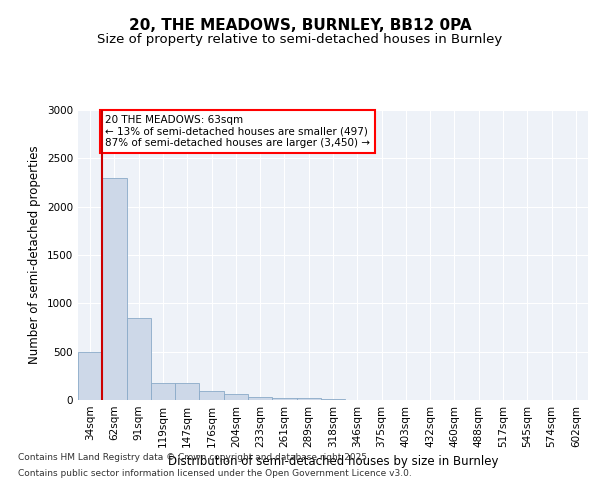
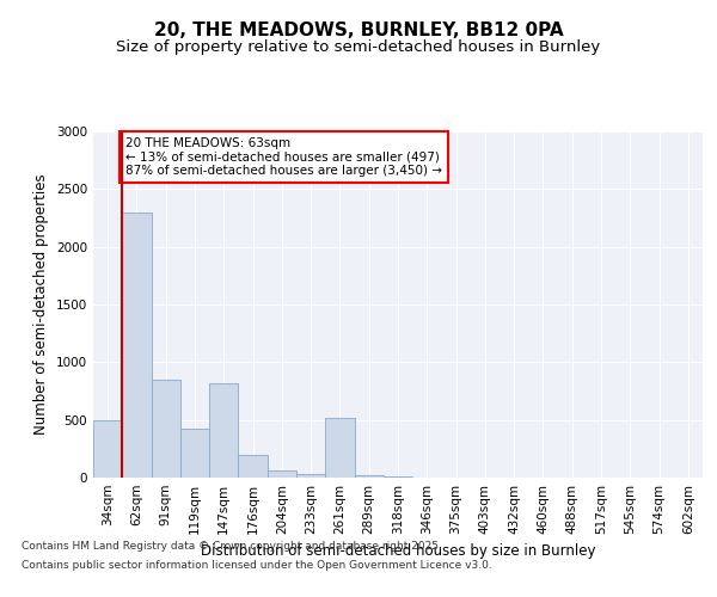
119sqm: 180 -> 420
147sqm: 180 -> 820
176sqm: 100 -> 200
261sqm: 20 -> 520
